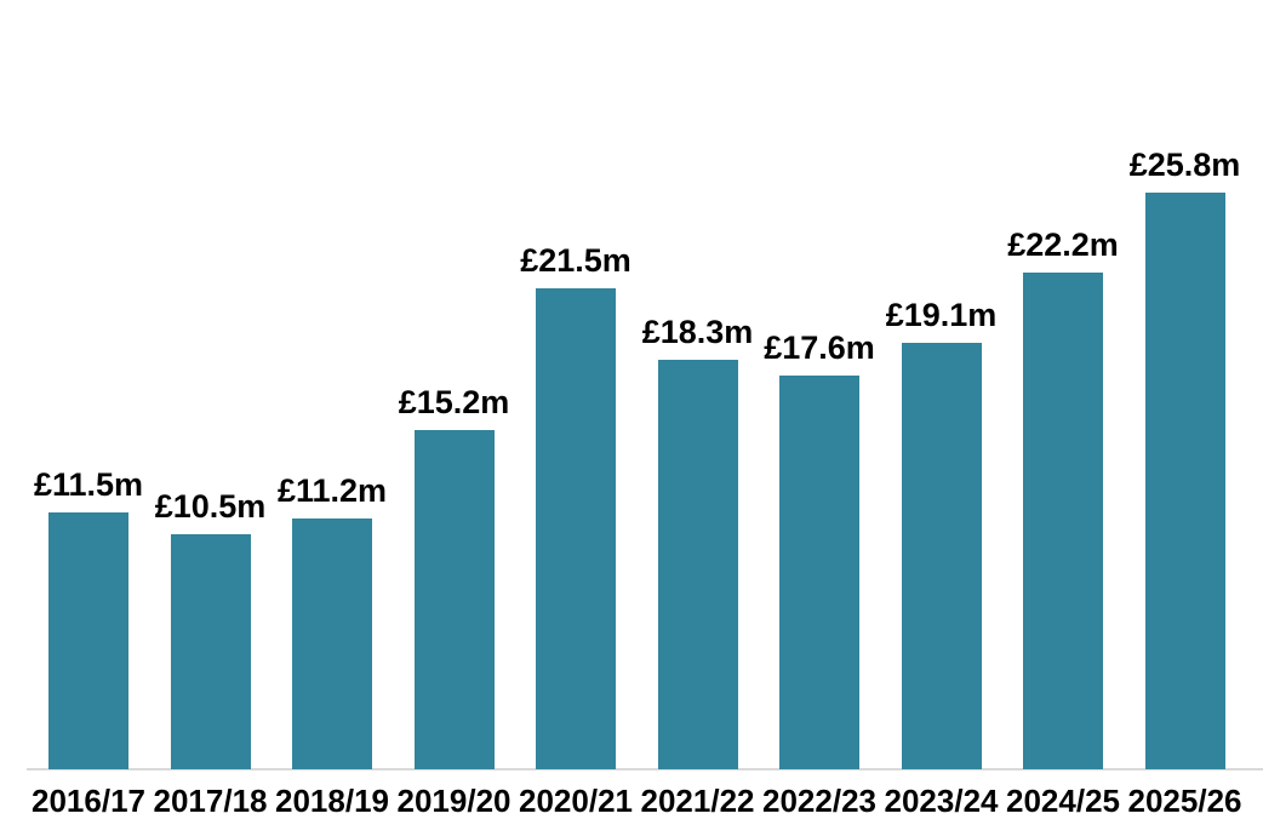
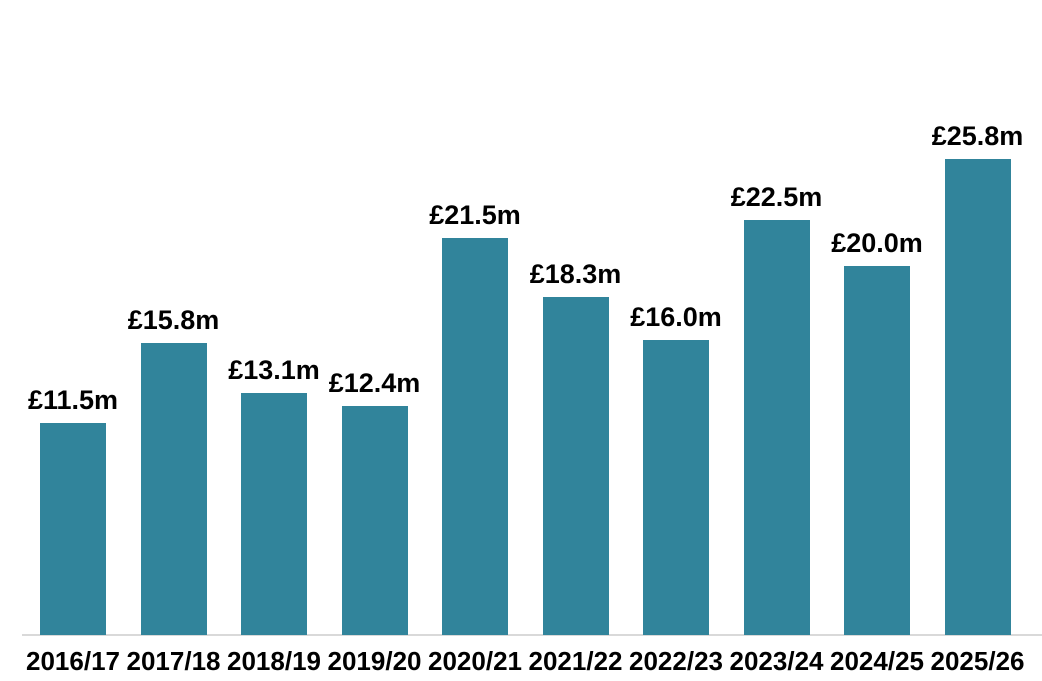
2017/18: £10.5m -> £15.8m
2018/19: £11.2m -> £13.1m
2019/20: £15.2m -> £12.4m
2022/23: £17.6m -> £16.0m
2023/24: £19.1m -> £22.5m
2024/25: £22.2m -> £20.0m
